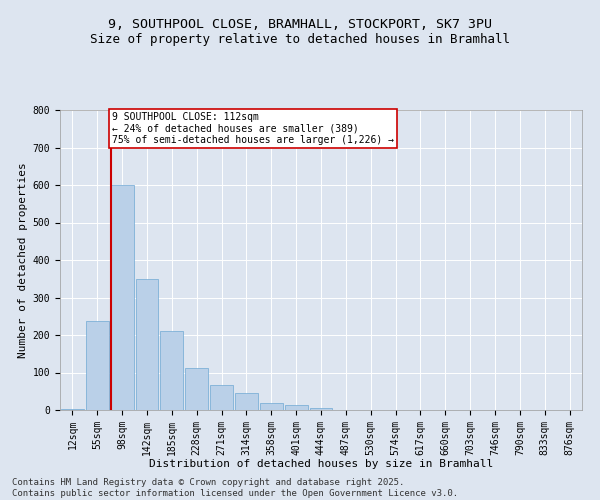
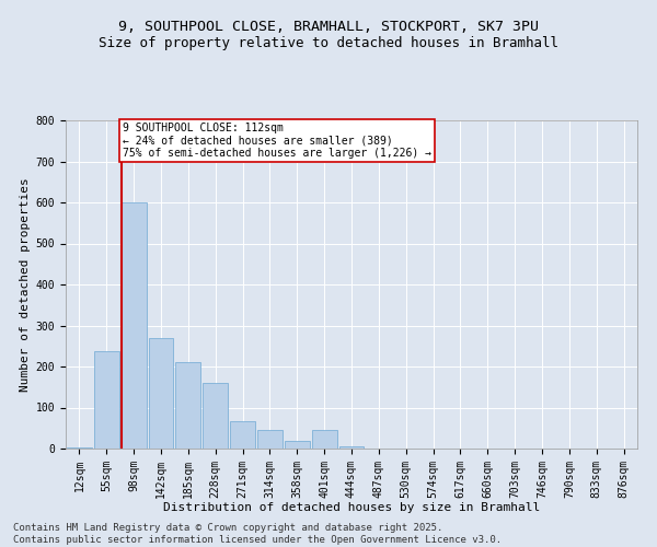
142sqm: 350 -> 270
228sqm: 113 -> 160
401sqm: 13 -> 45
